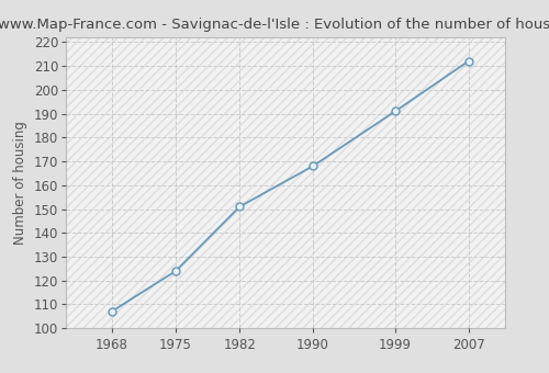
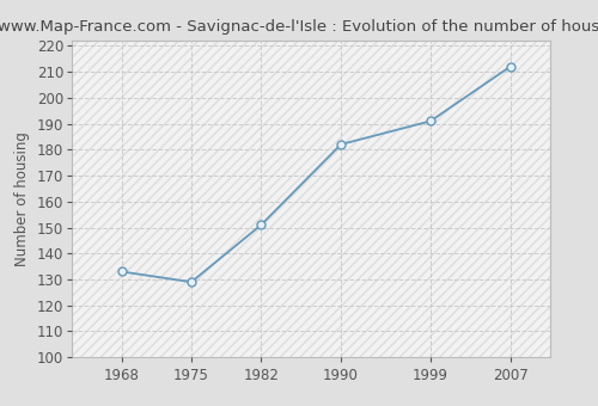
1968: 107 -> 133
1975: 124 -> 129
1990: 168 -> 182
